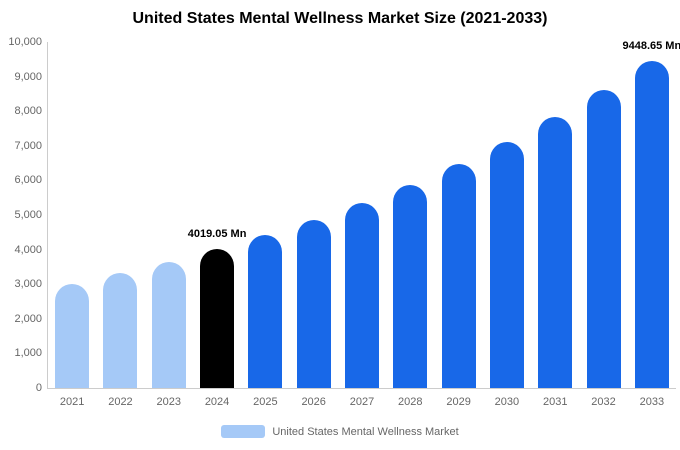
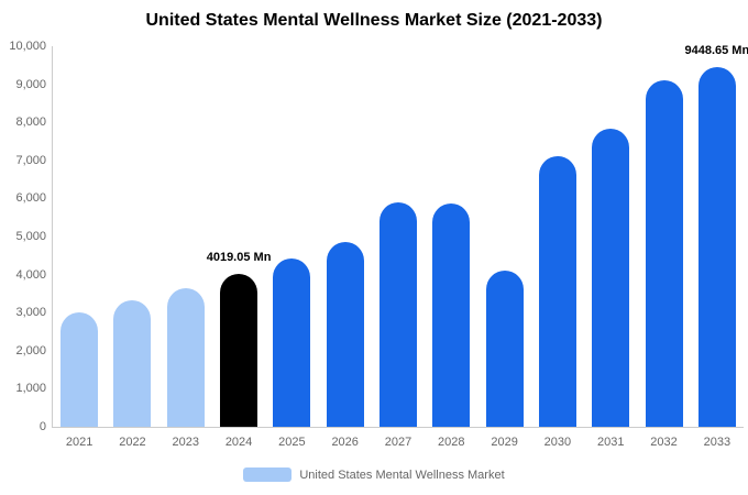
2027: 5400 -> 5900
2029: 6500 -> 4100
2032: 8600 -> 9100
